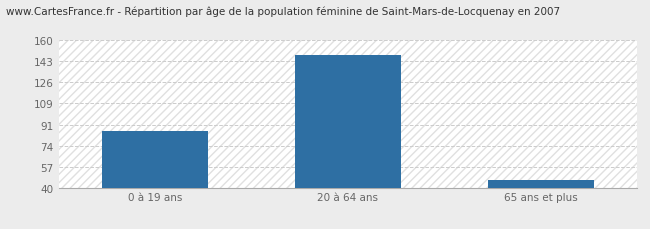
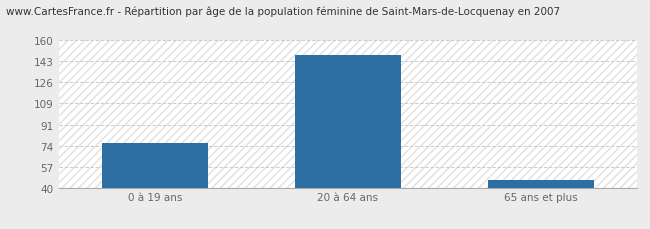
0 à 19 ans: 86 -> 76
